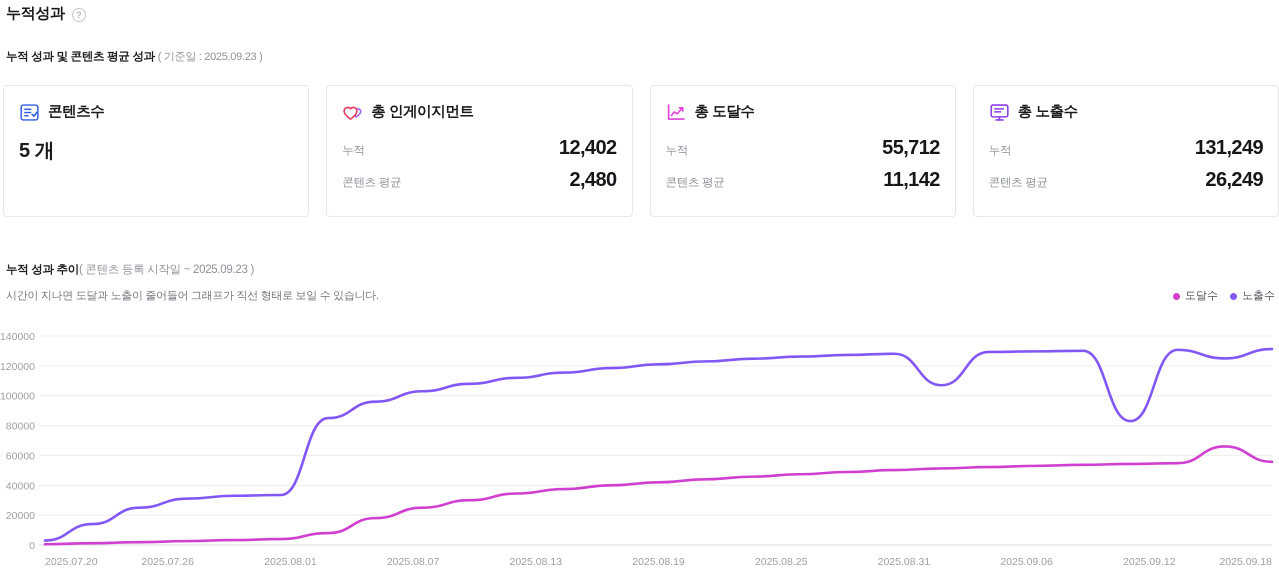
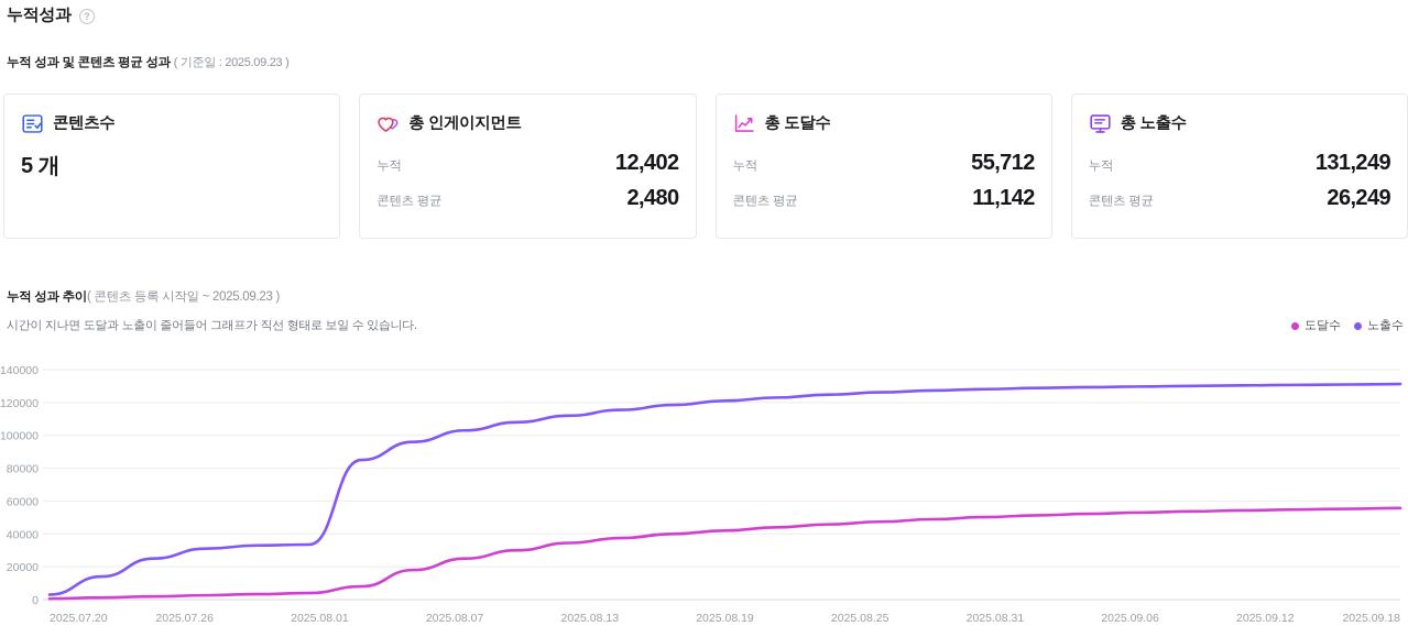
노출수/2025.08.31: 107000 -> 129000
노출수/2025.09.12: 83000 -> 130000
노출수/2025.09.18: 125000 -> 131000
도달수/2025.09.18: 66000 -> 55000
